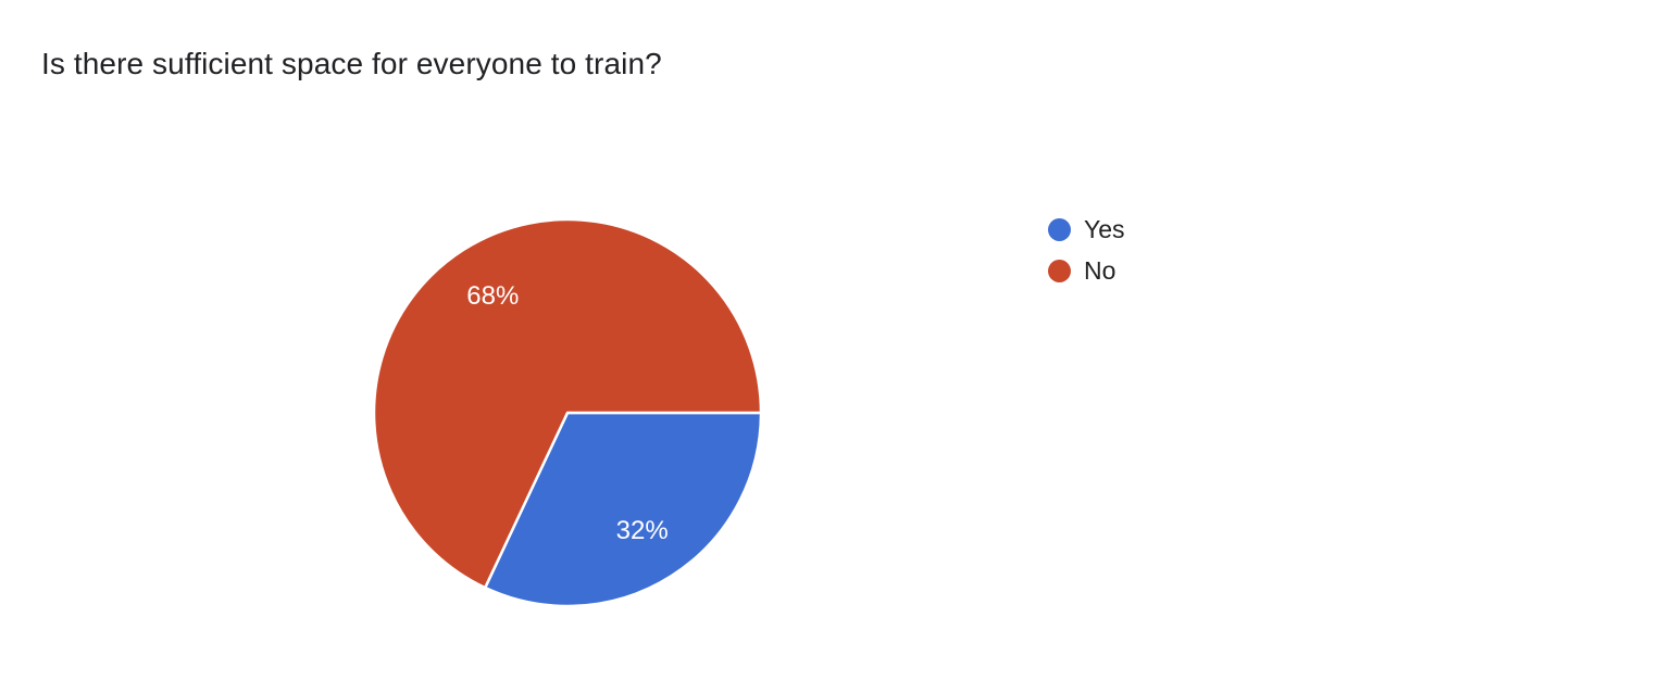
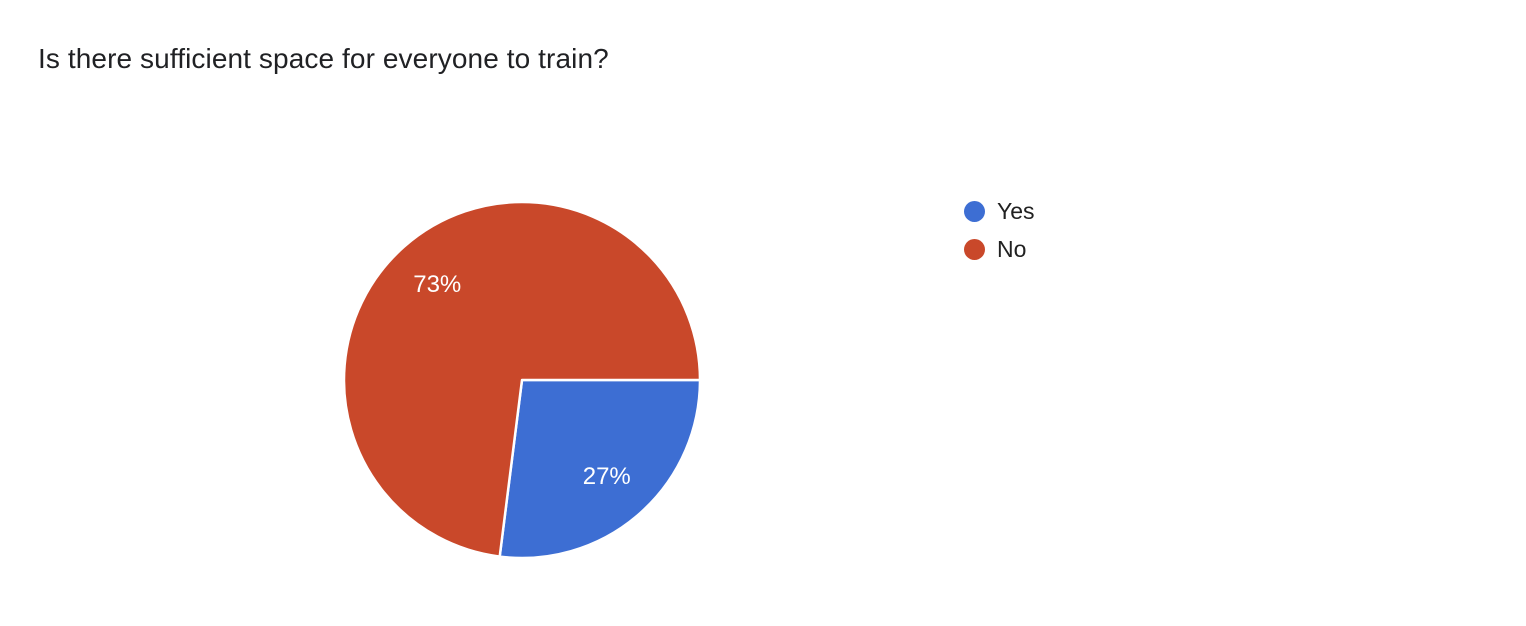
Yes: 32% -> 27%
No: 68% -> 73%
